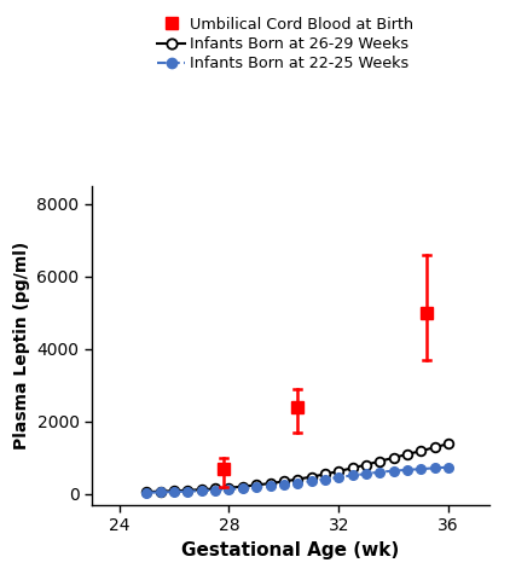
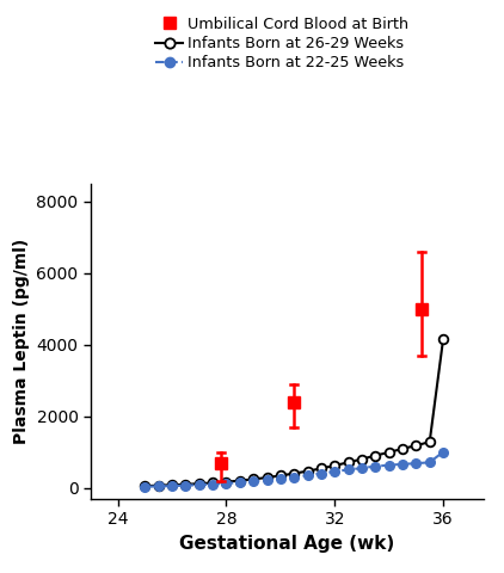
Infants Born at 26-29 Weeks/36: 1380 -> 4150
Infants Born at 22-25 Weeks/36: 730 -> 1000
